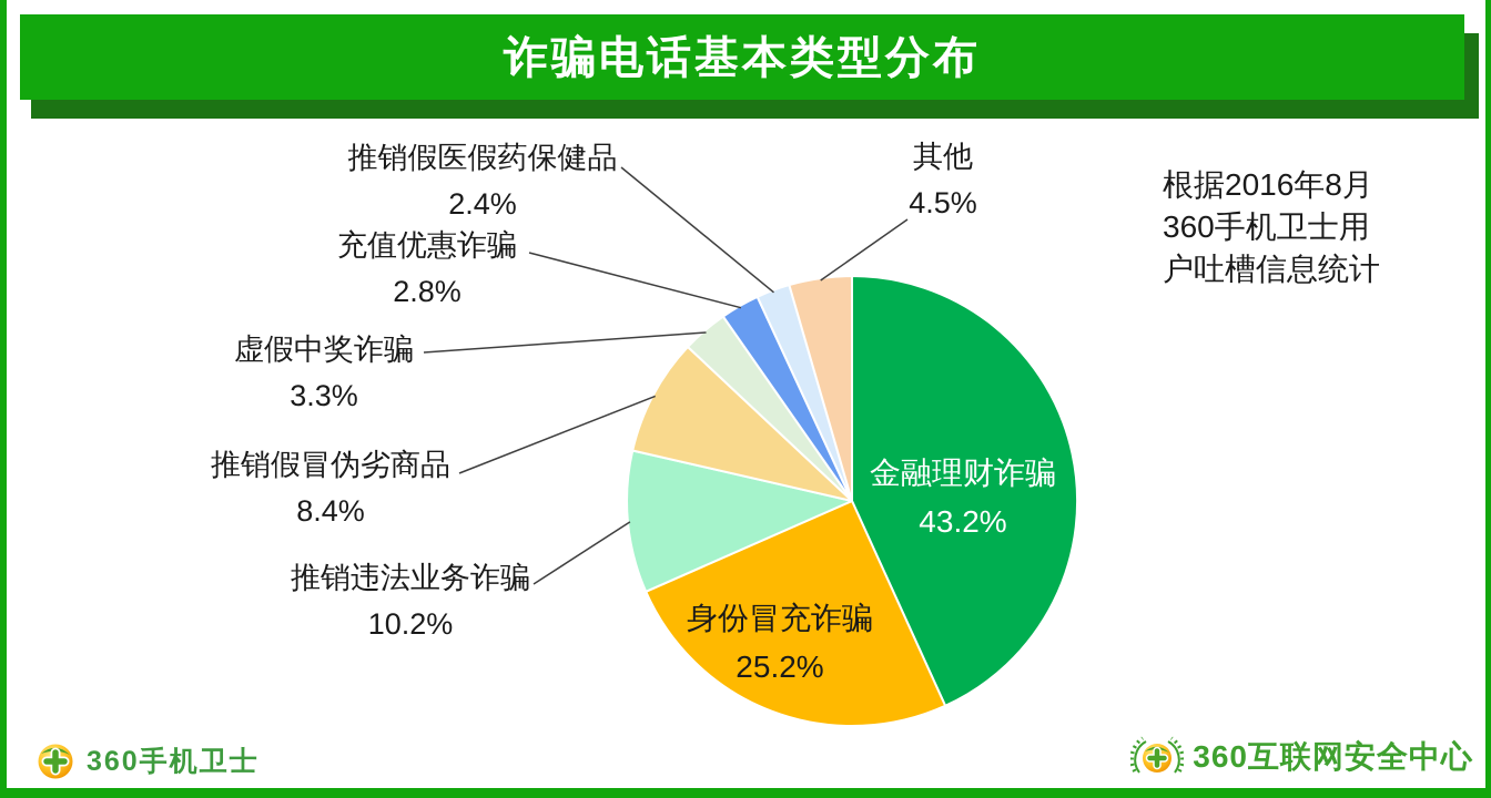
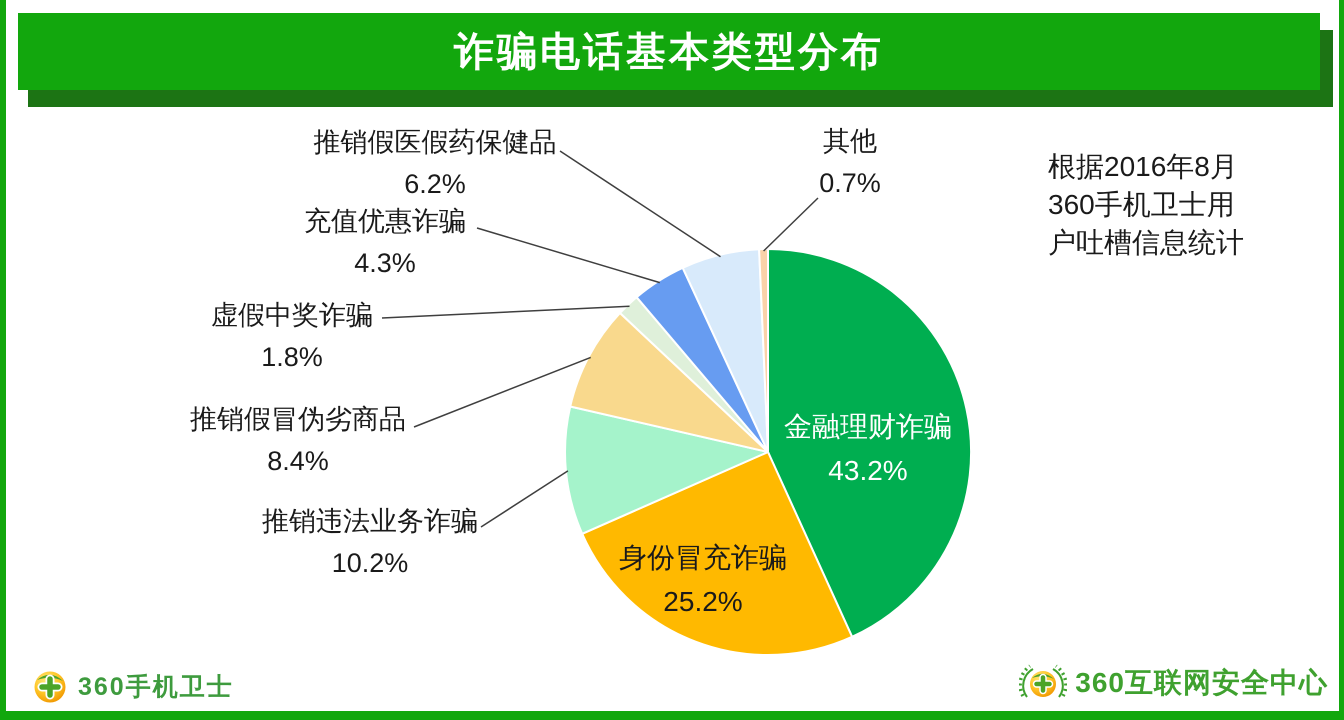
虚假中奖诈骗: 3.3% -> 1.8%
充值优惠诈骗: 2.8% -> 4.3%
推销假医假药保健品: 2.4% -> 6.2%
其他: 4.5% -> 0.7%
